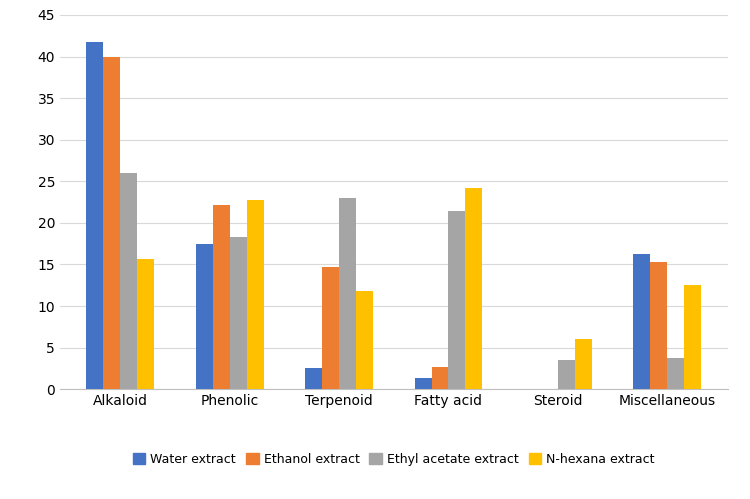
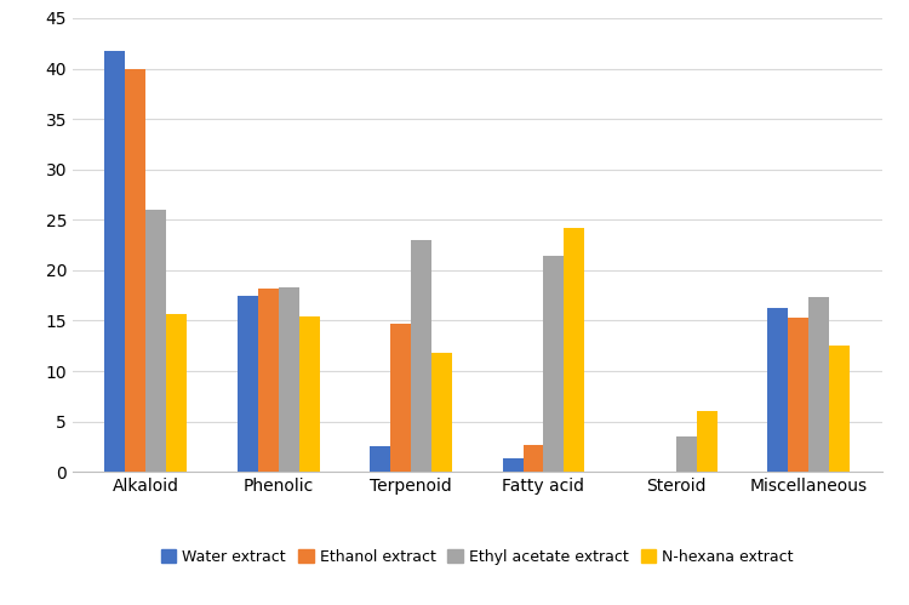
Ethanol extract/Phenolic: 22.2 -> 18.2
N-hexana extract/Phenolic: 22.8 -> 15.4
Ethyl acetate extract/Miscellaneous: 3.8 -> 17.4
